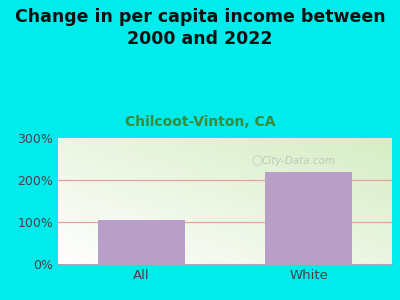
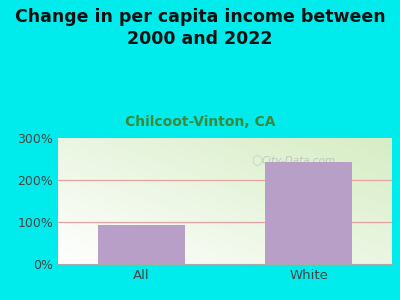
All: 105% -> 93%
White: 220% -> 243%
